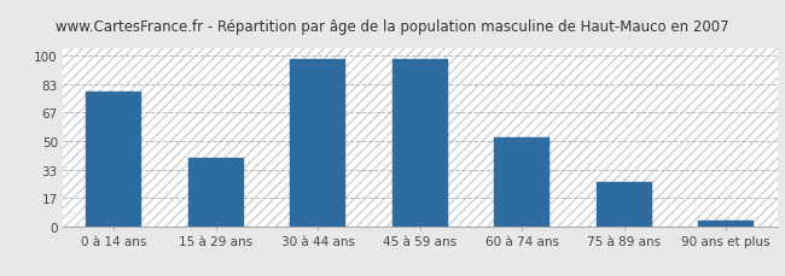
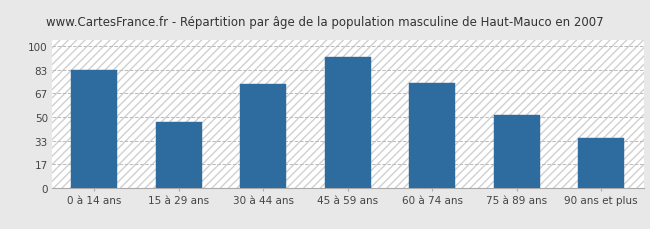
0 à 14 ans: 79 -> 83
15 à 29 ans: 40 -> 46
30 à 44 ans: 98 -> 73
45 à 59 ans: 98 -> 92
60 à 74 ans: 52 -> 74
75 à 89 ans: 26 -> 51
90 ans et plus: 3 -> 35
